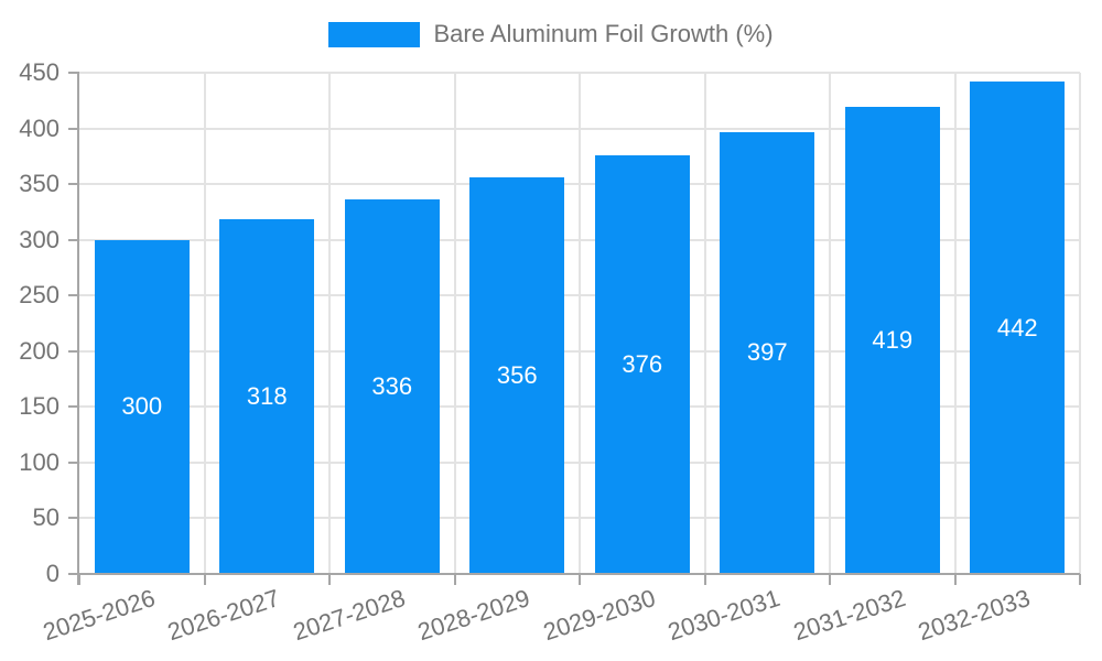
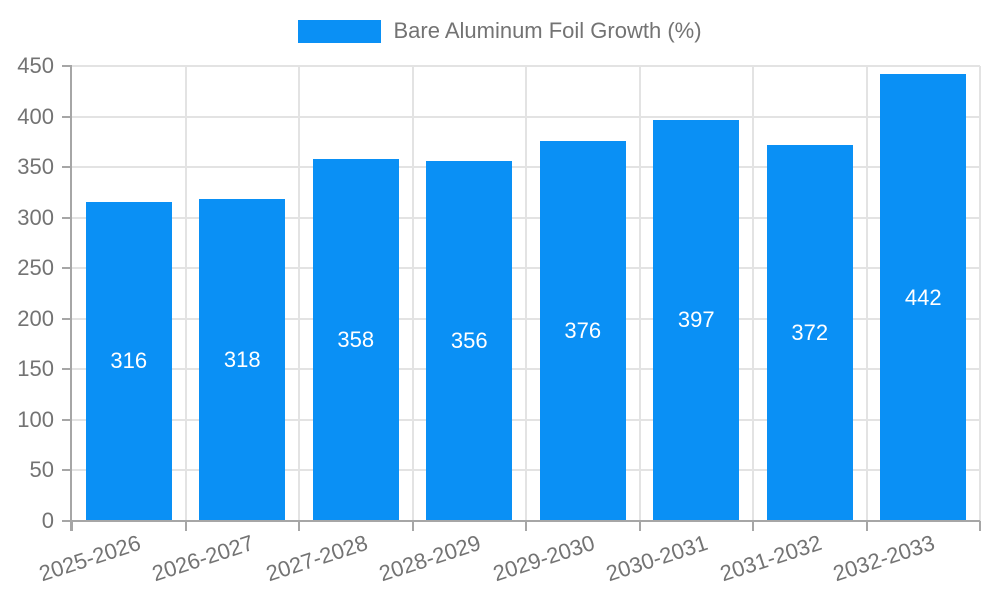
2025-2026: 300 -> 316
2027-2028: 336 -> 358
2031-2032: 419 -> 372
